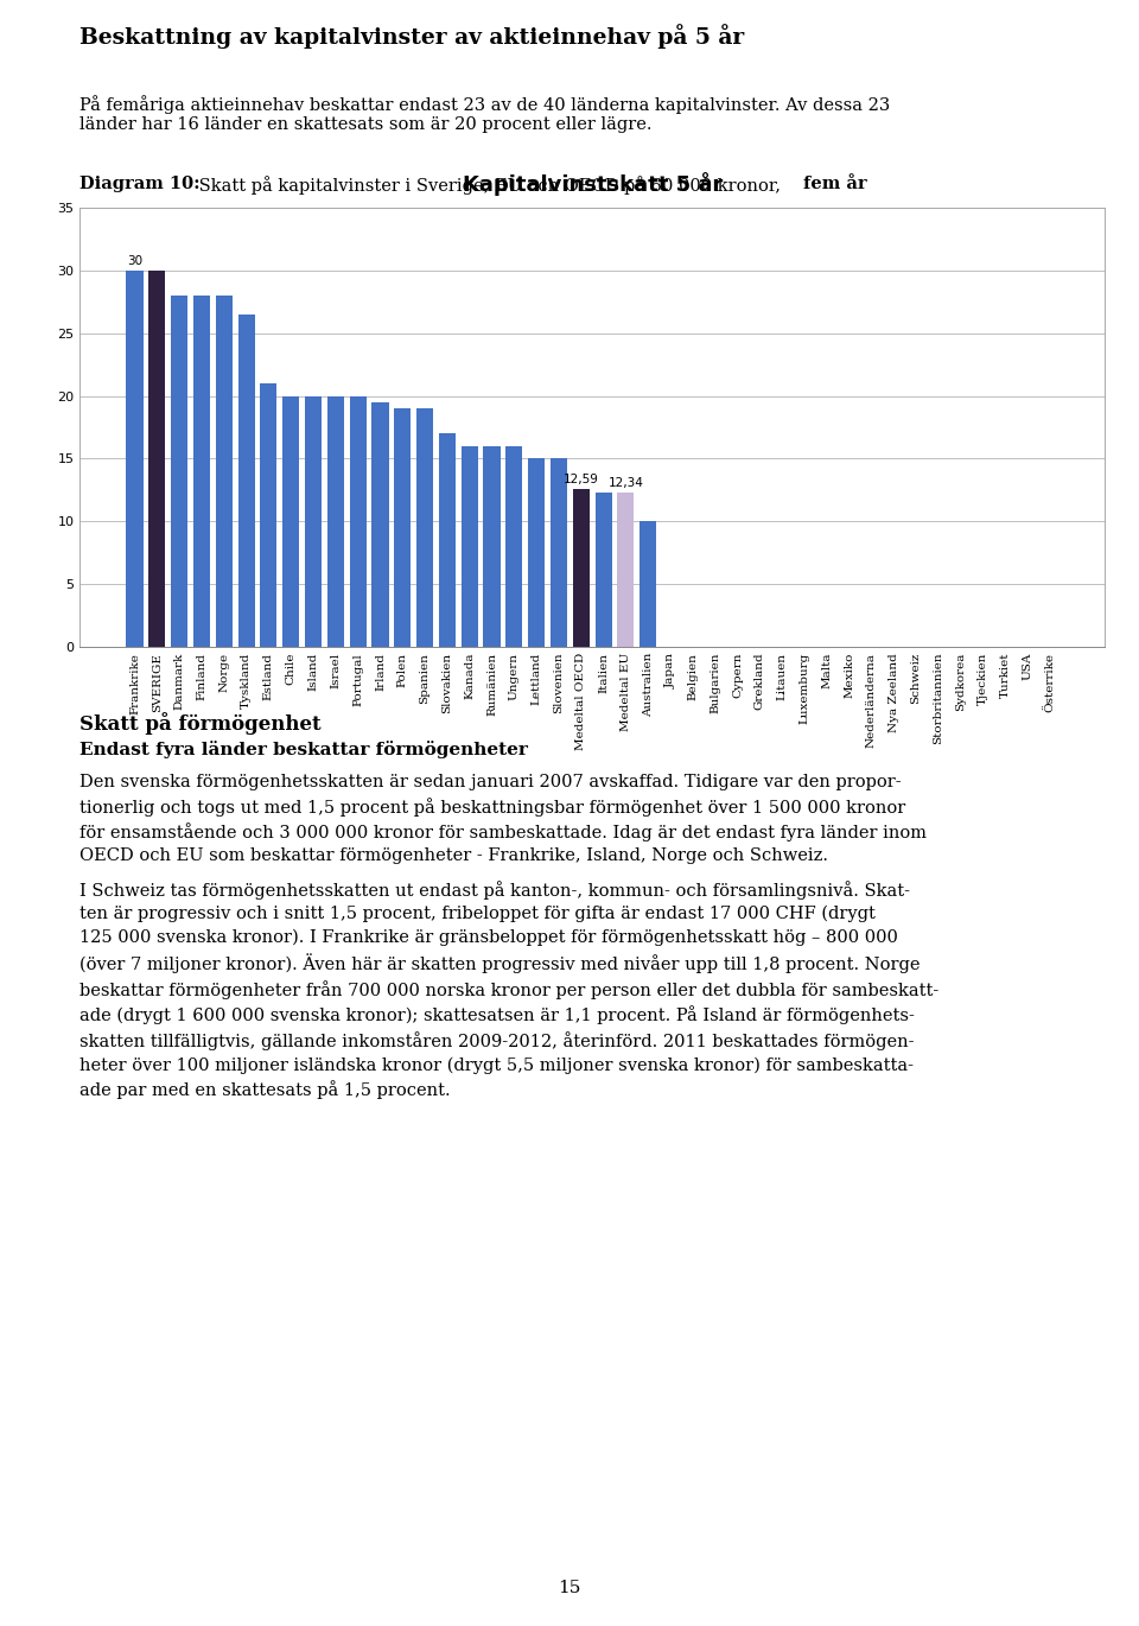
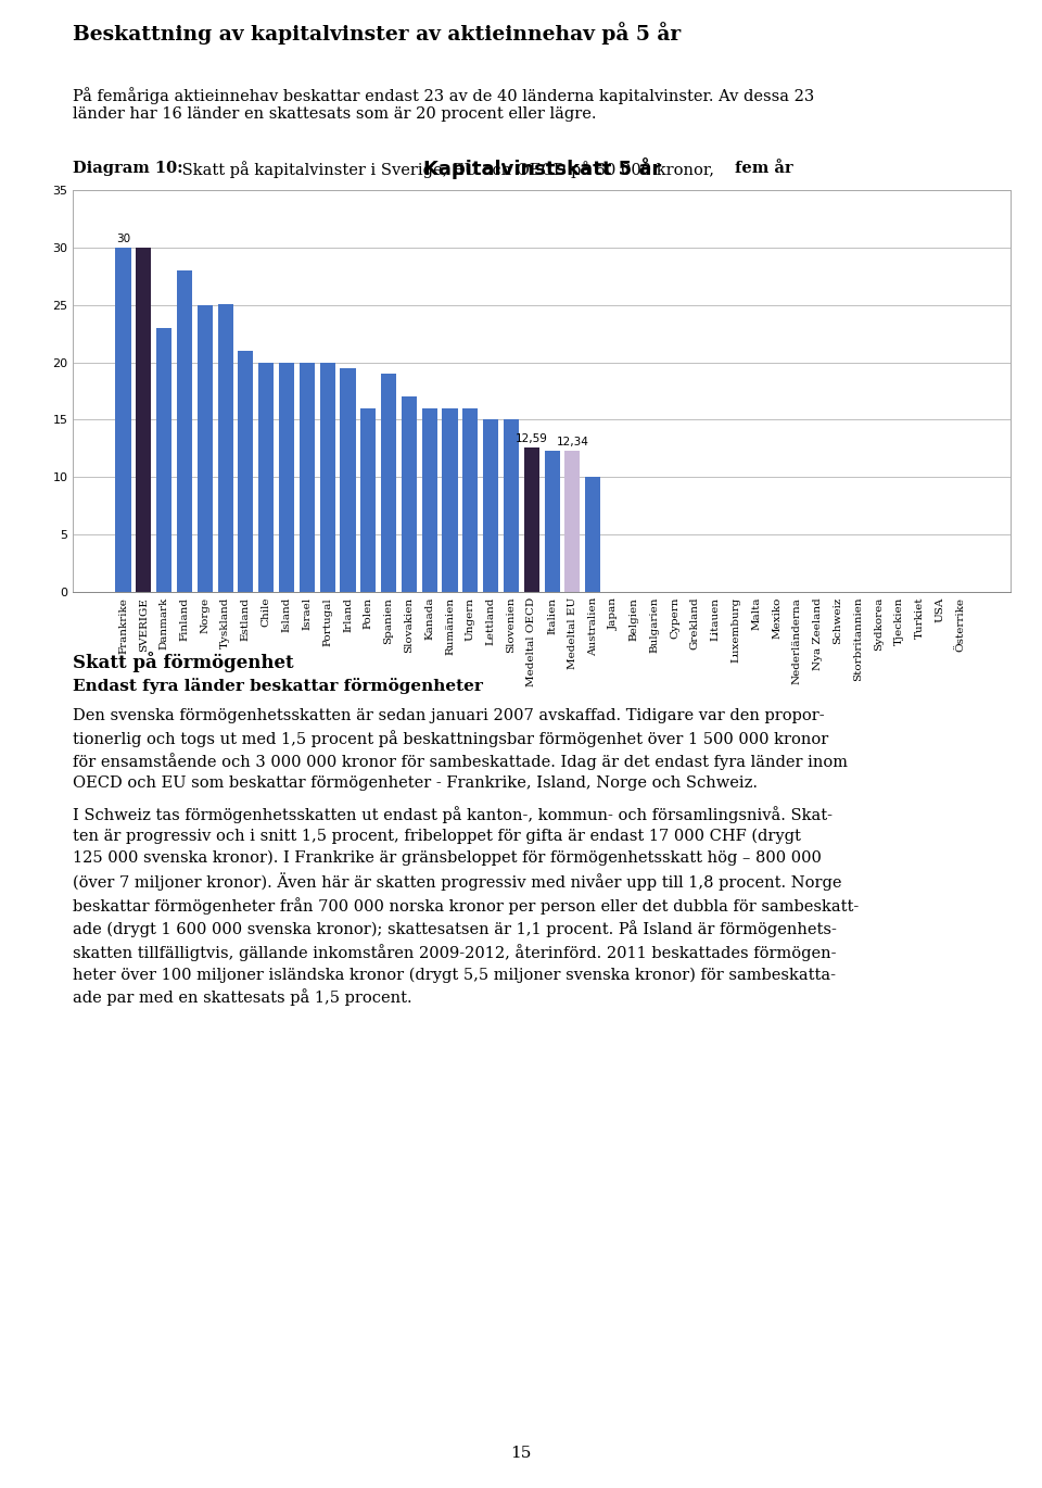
Danmark: 28.0 -> 23.0
Norge: 28.0 -> 25.0
Tyskland: 26.5 -> 25.1
Polen: 19.0 -> 16.0
